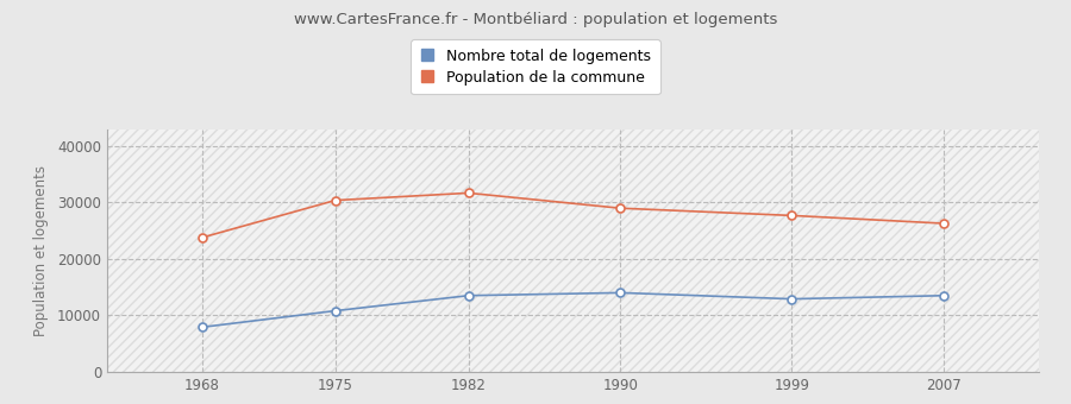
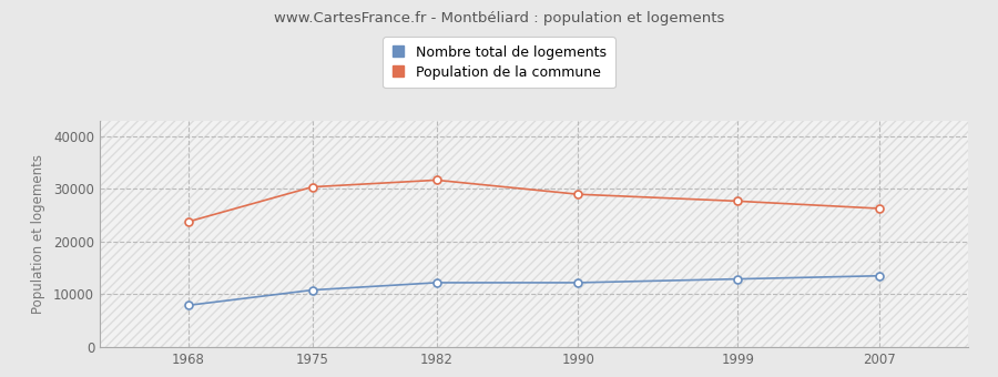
Nombre total de logements/1982: 13500 -> 12200
Nombre total de logements/1990: 14000 -> 12200
